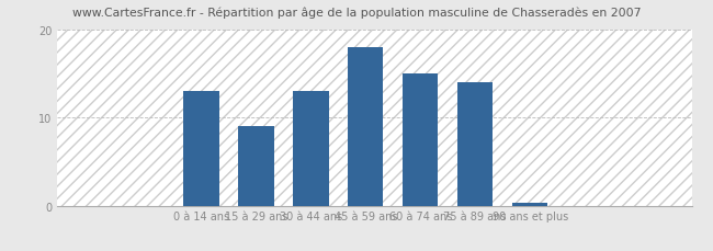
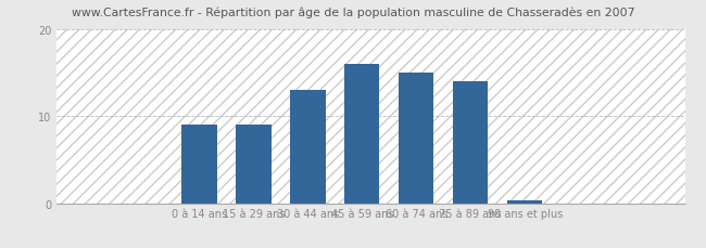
0 à 14 ans: 13.0 -> 9.0
45 à 59 ans: 18.0 -> 16.0
